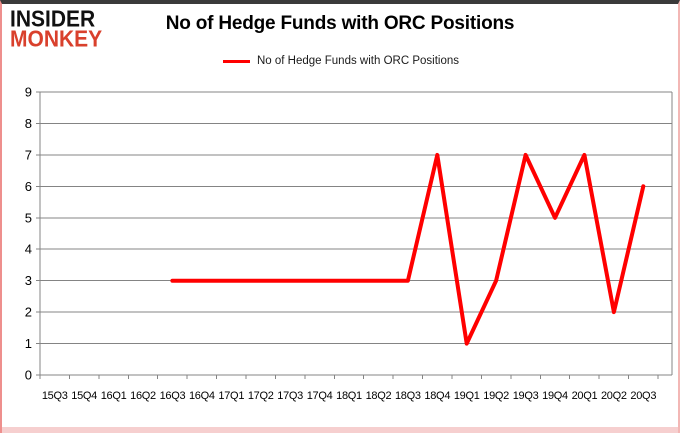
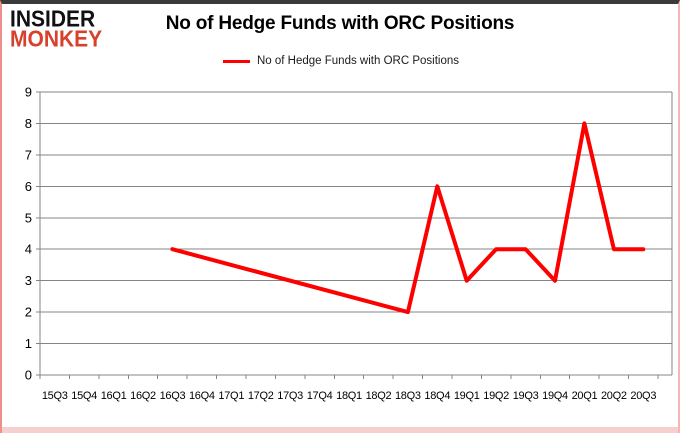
16Q3: 3 -> 4
18Q3: 3 -> 2
18Q4: 7 -> 6
19Q1: 1 -> 3
19Q2: 3 -> 4
19Q3: 7 -> 4
19Q4: 5 -> 3
20Q1: 7 -> 8
20Q2: 2 -> 4
20Q3: 6 -> 4
